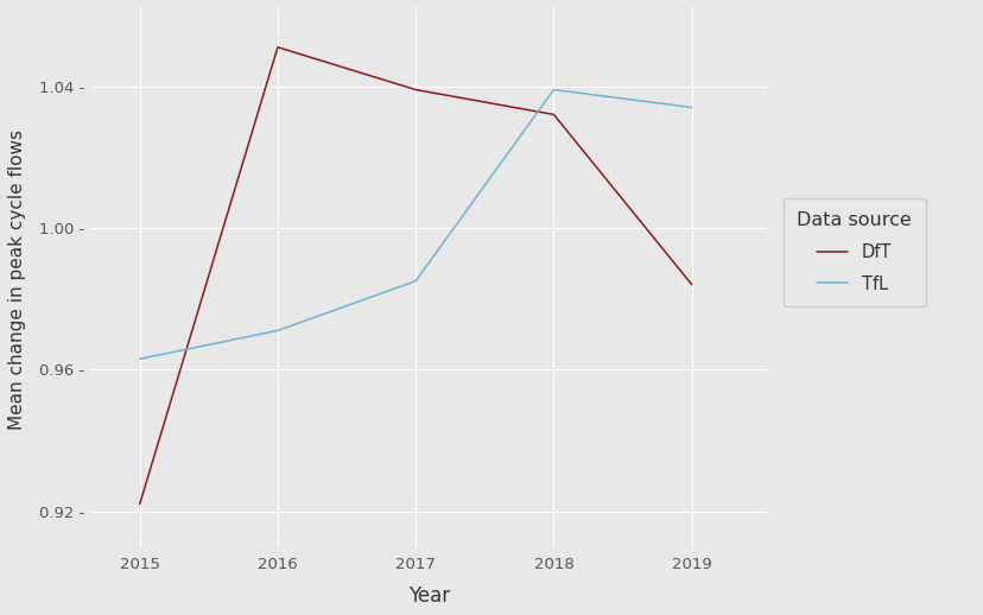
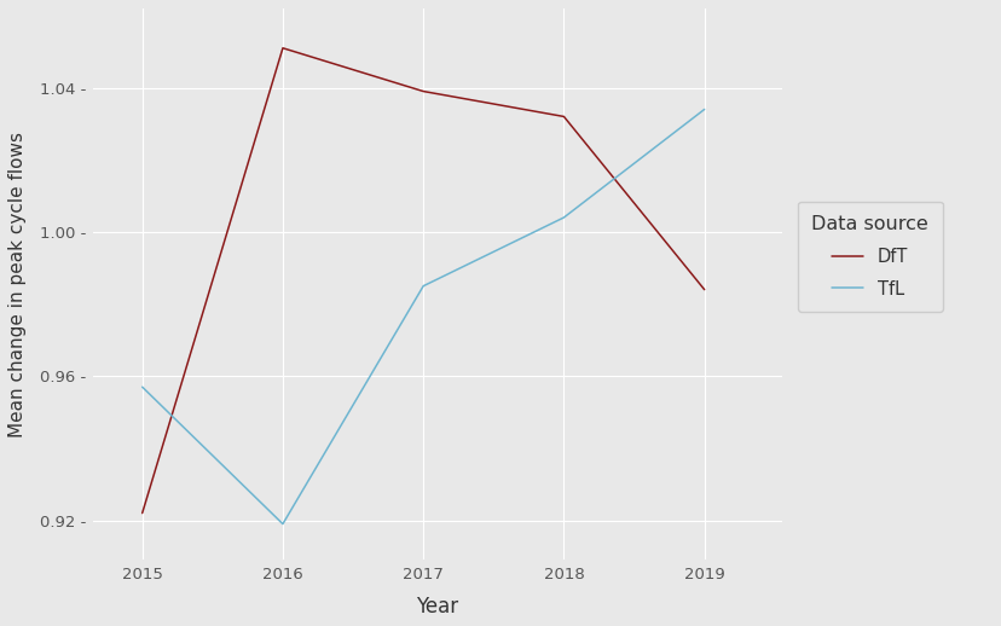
TfL/2015: 0.963 - -> 0.957 -
TfL/2016: 0.971 - -> 0.919 -
TfL/2018: 1.039 - -> 1.004 -
